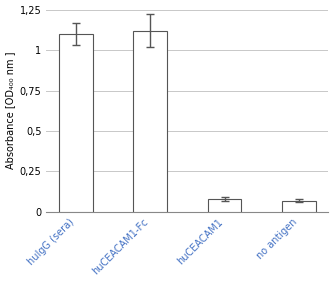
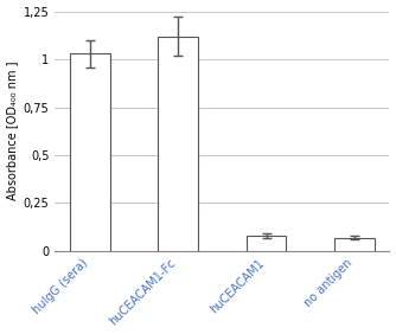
huIgG (sera): 1,10 -> 1,03
